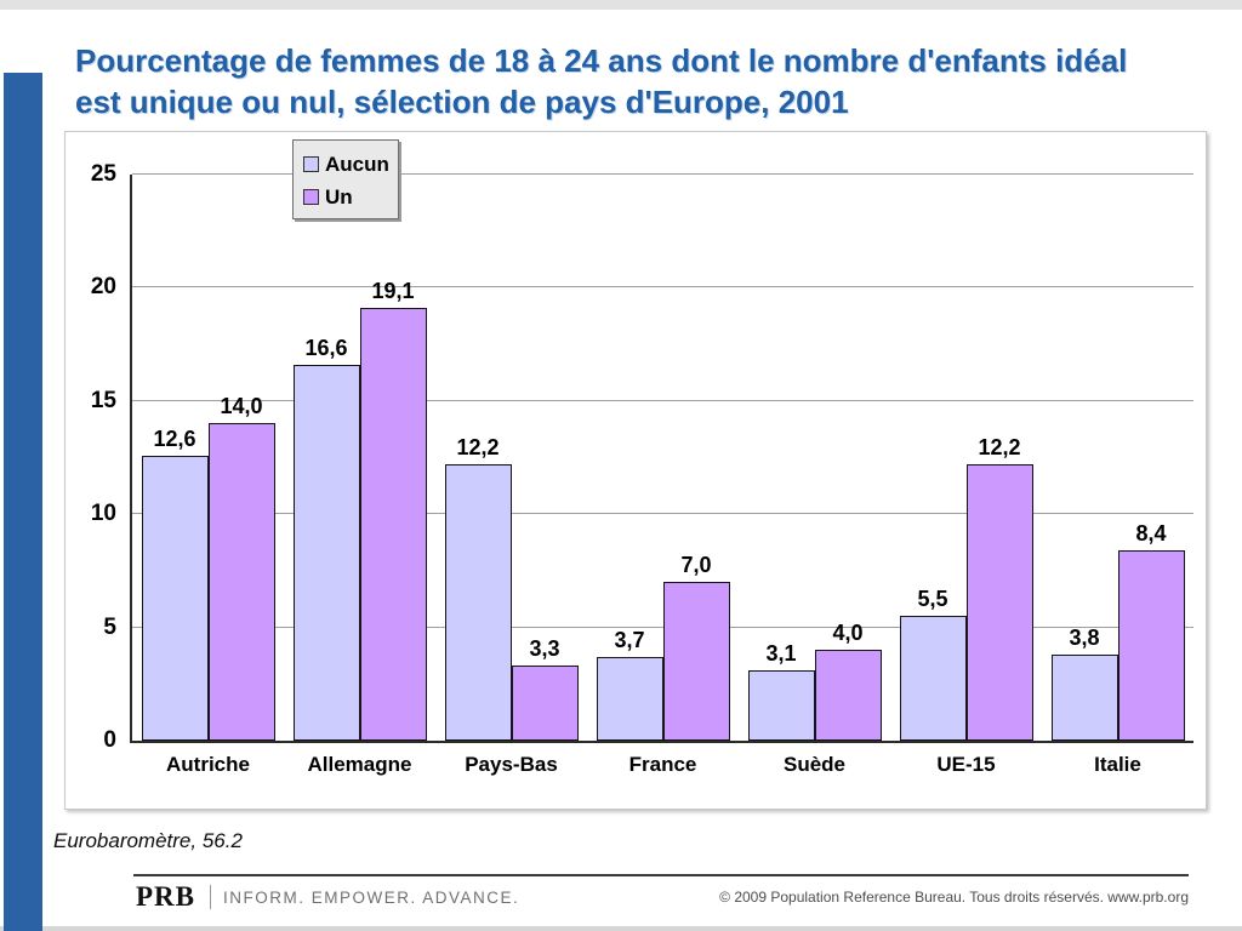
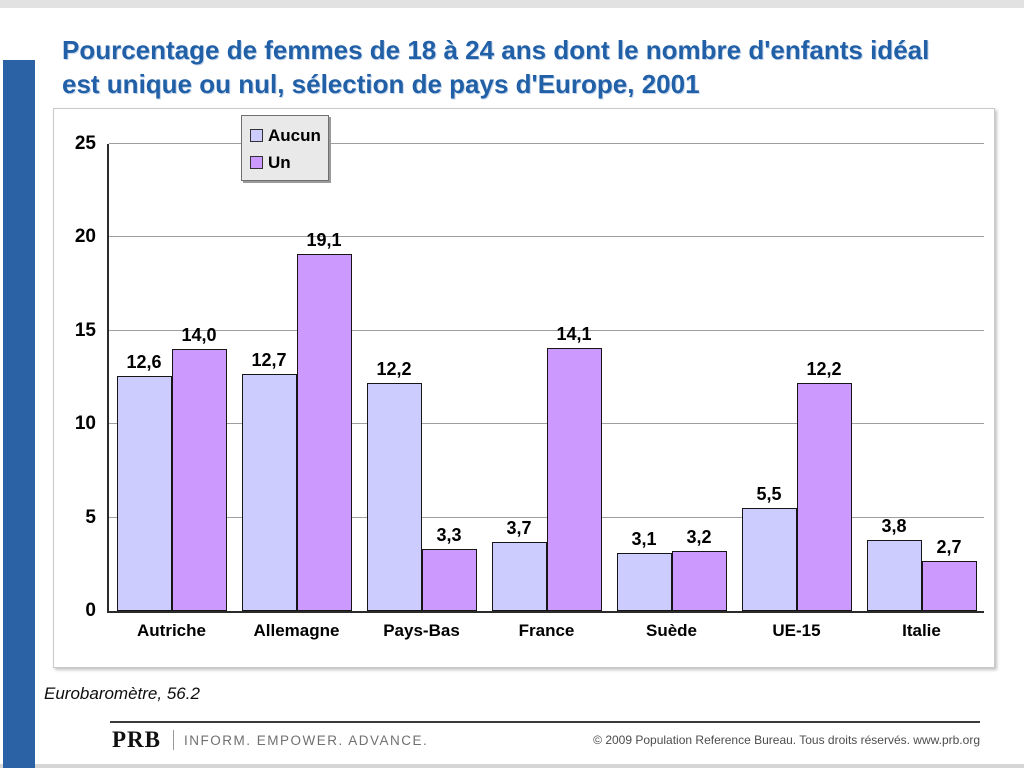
Aucun/Allemagne: 16,6 -> 12,7
Un/France: 7,0 -> 14,1
Un/Suède: 4,0 -> 3,2
Un/Italie: 8,4 -> 2,7
